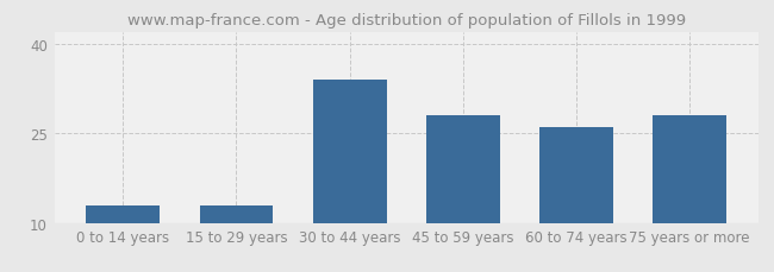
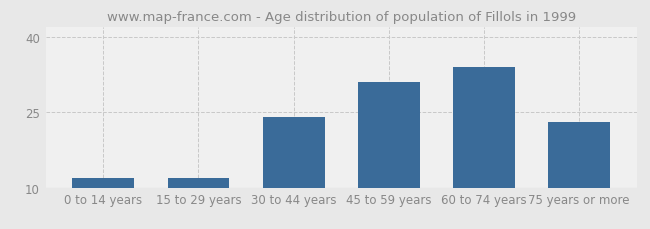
0 to 14 years: 13 -> 12
15 to 29 years: 13 -> 12
30 to 44 years: 34 -> 24
45 to 59 years: 28 -> 31
60 to 74 years: 26 -> 34
75 years or more: 28 -> 23
